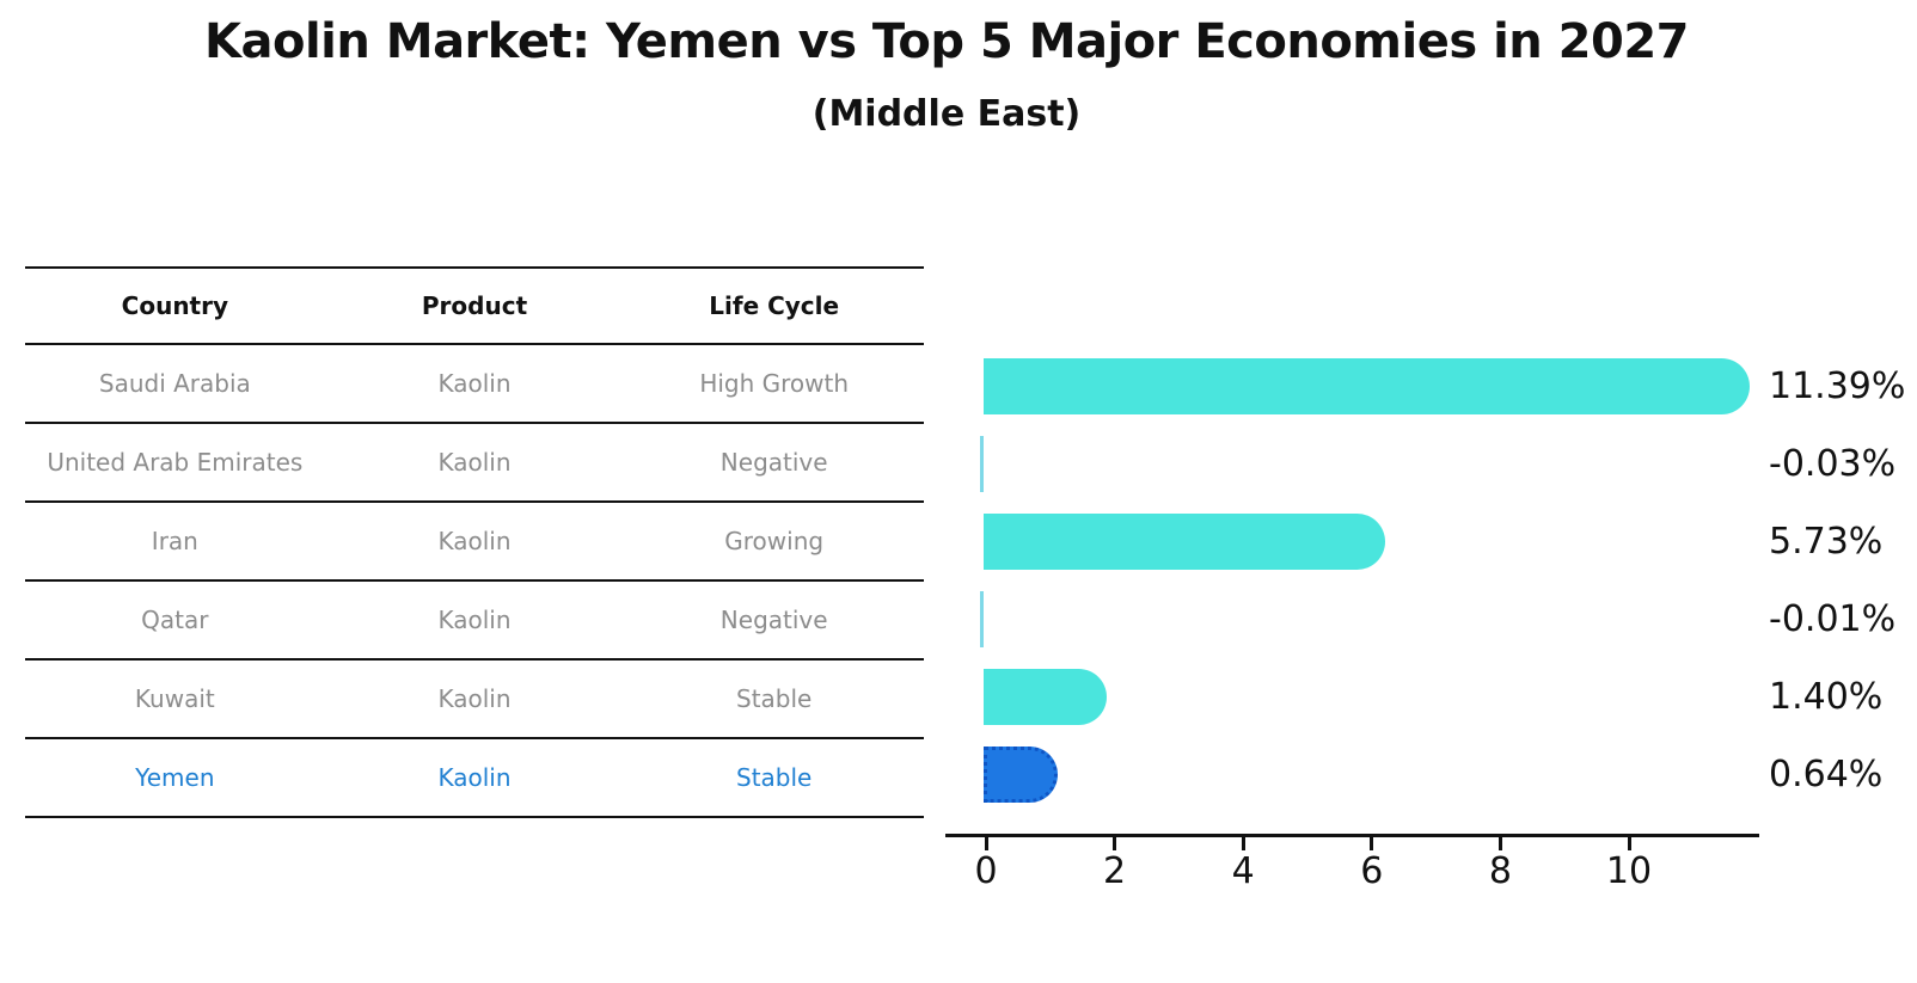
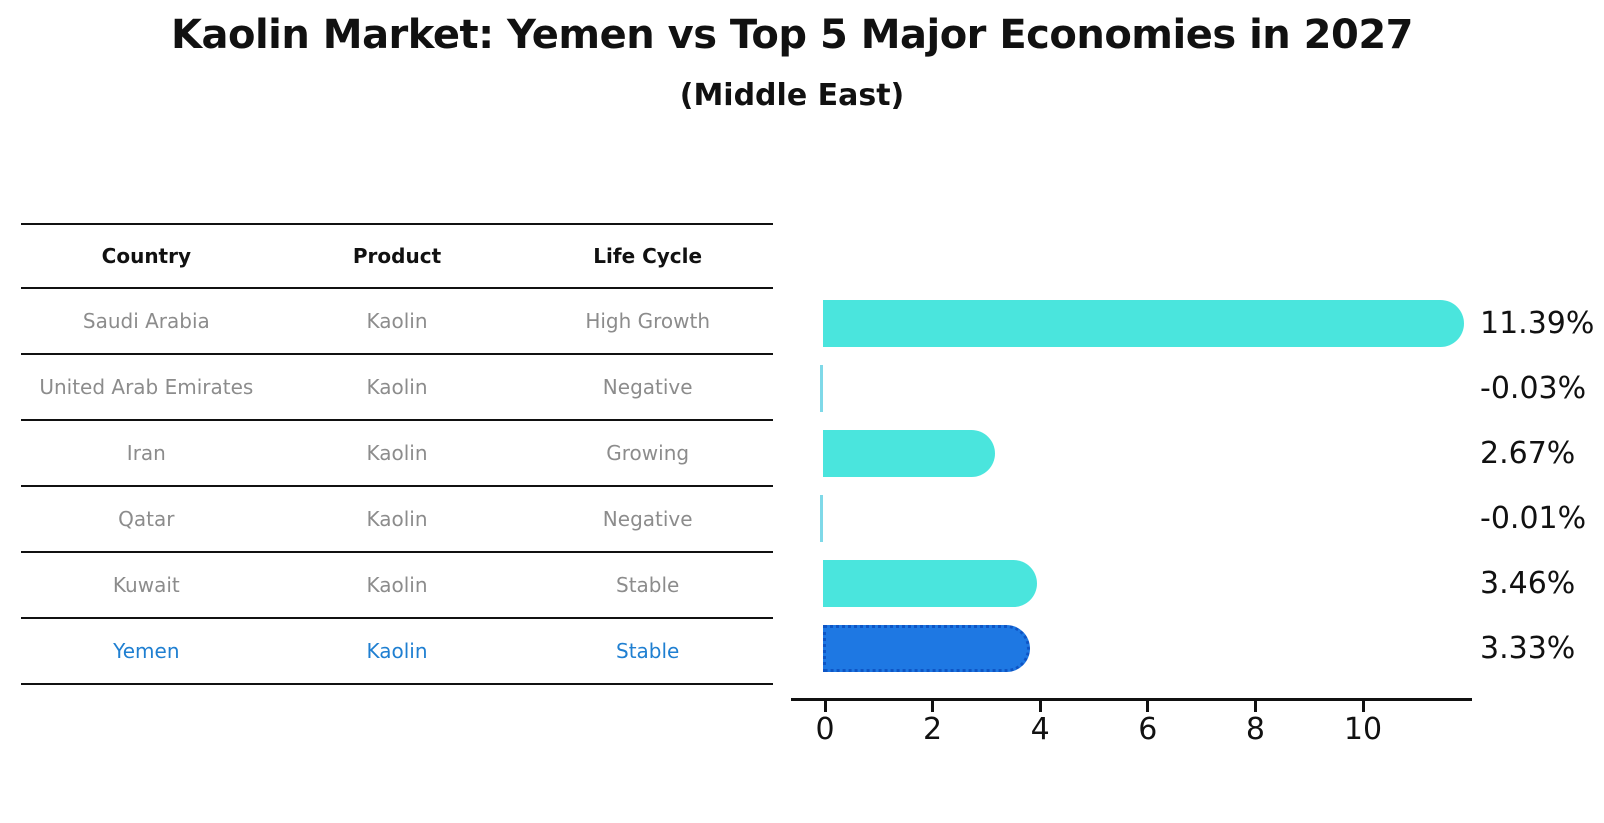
Iran: 5.73% -> 2.67%
Kuwait: 1.40% -> 3.46%
Yemen: 0.64% -> 3.33%
